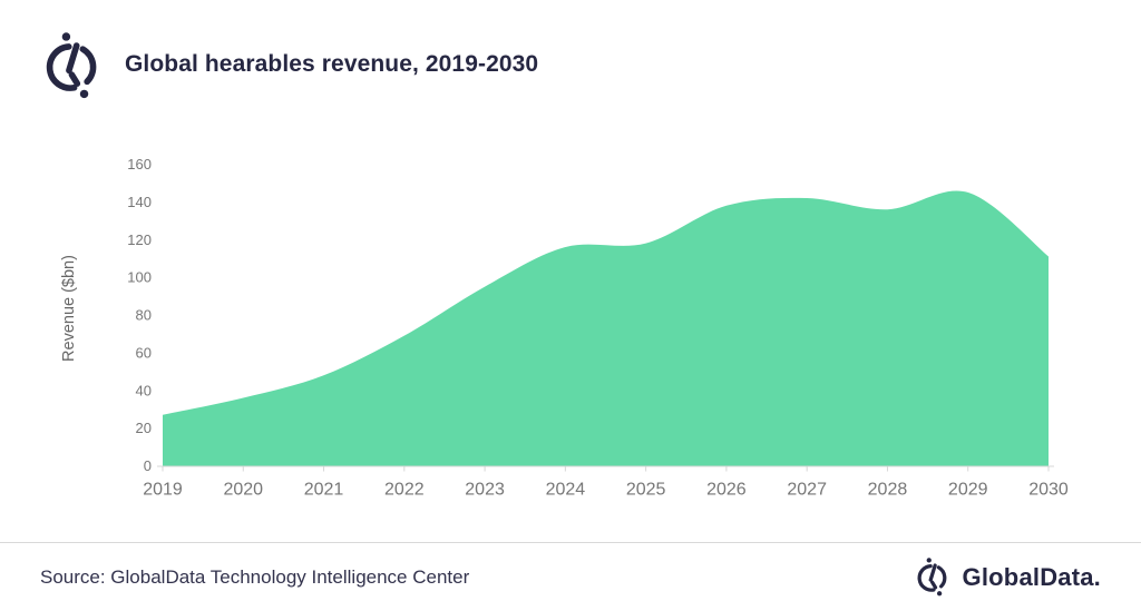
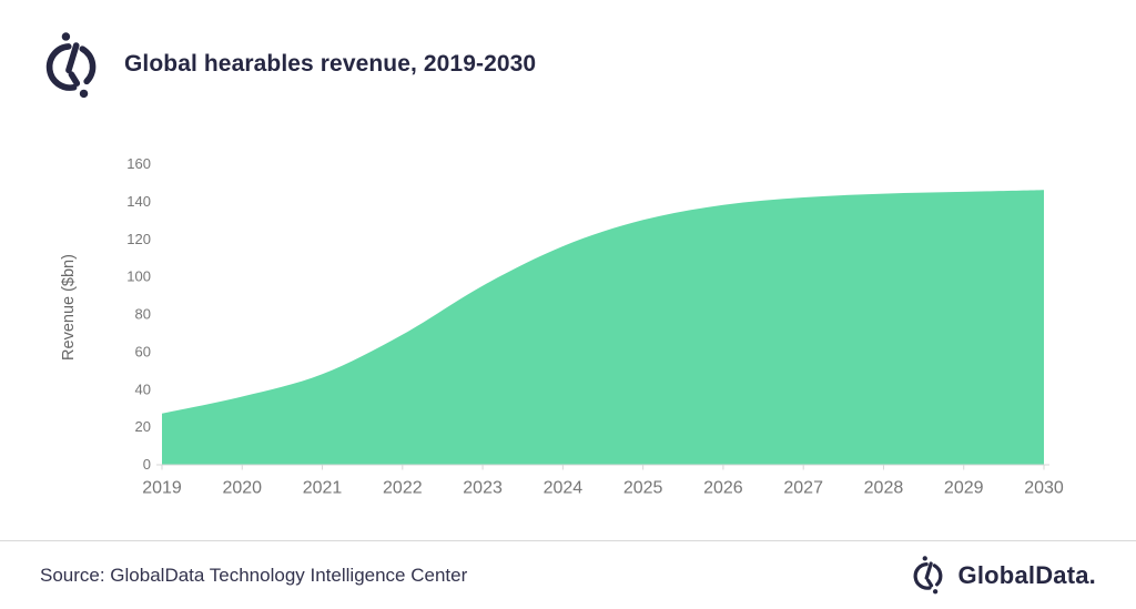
2025: 118 -> 130
2028: 136 -> 144
2030: 111 -> 146
